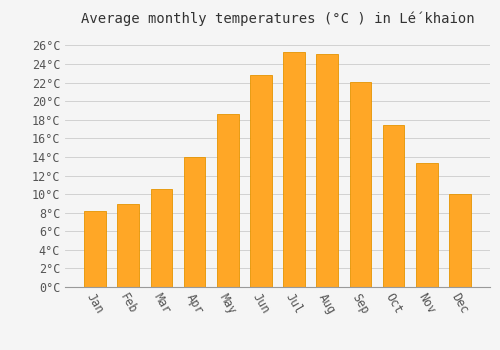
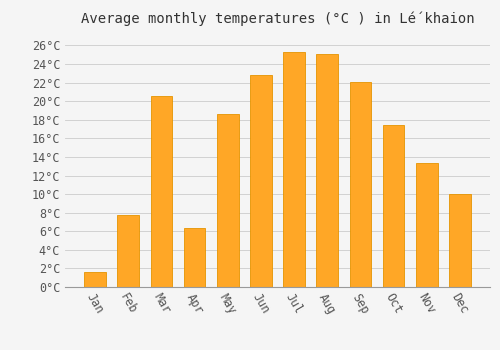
Jan: 8.2°C -> 1.6°C
Feb: 8.9°C -> 7.8°C
Mar: 10.6°C -> 20.6°C
Apr: 14.0°C -> 6.4°C
